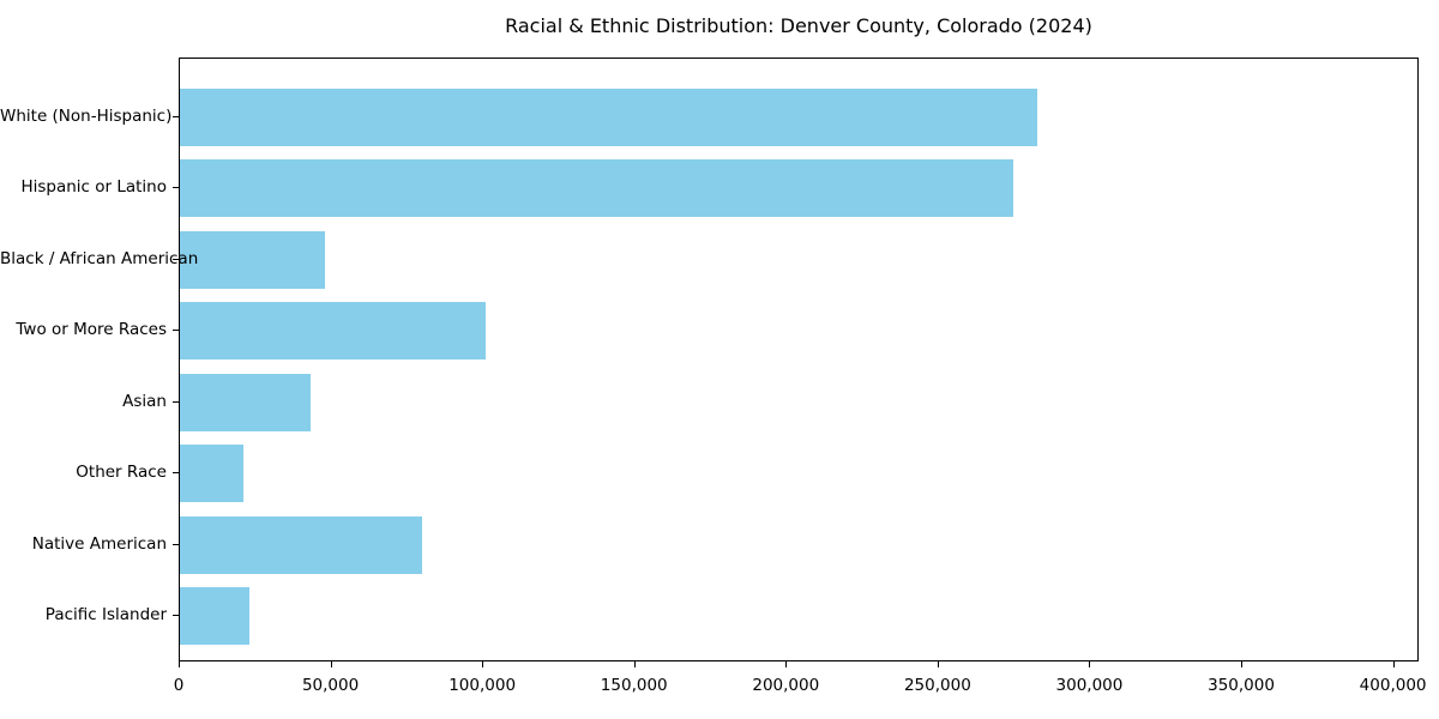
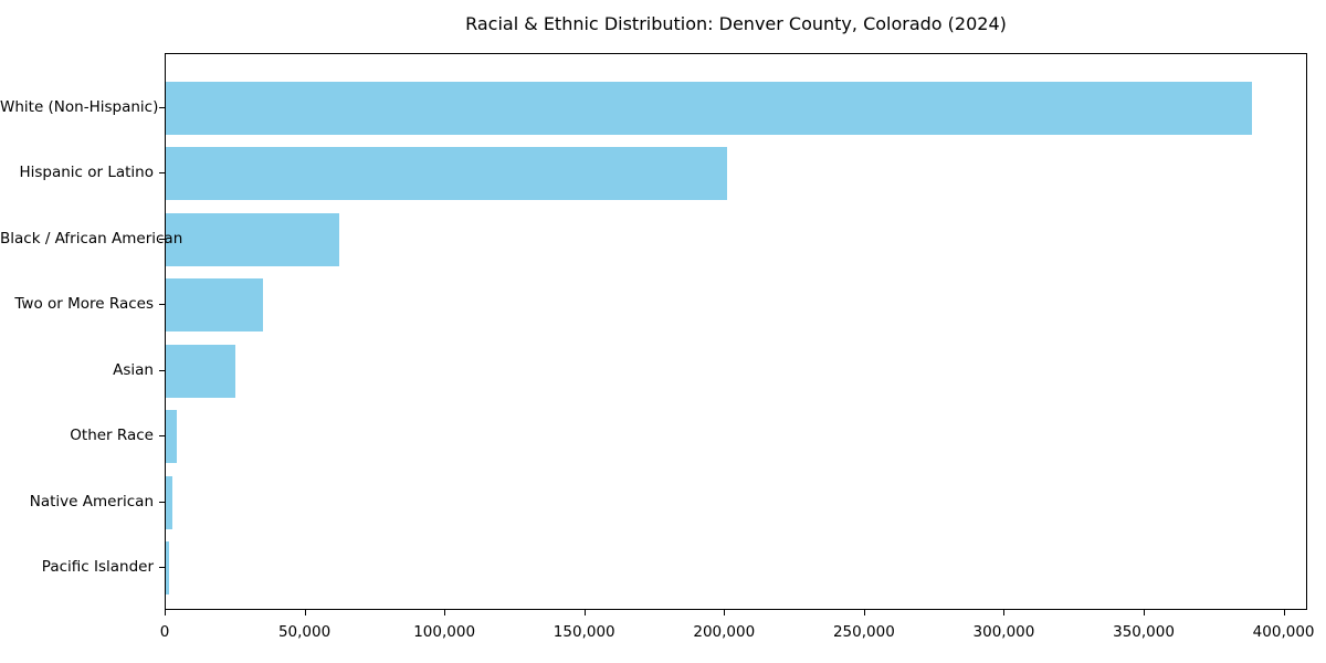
White (Non-Hispanic): 283000 -> 389000
Hispanic or Latino: 275000 -> 201000
Black / African American: 48000 -> 62000
Two or More Races: 101000 -> 35000
Asian: 43000 -> 25000
Other Race: 21000 -> 4000
Native American: 80000 -> 2000
Pacific Islander: 23000 -> 1000
